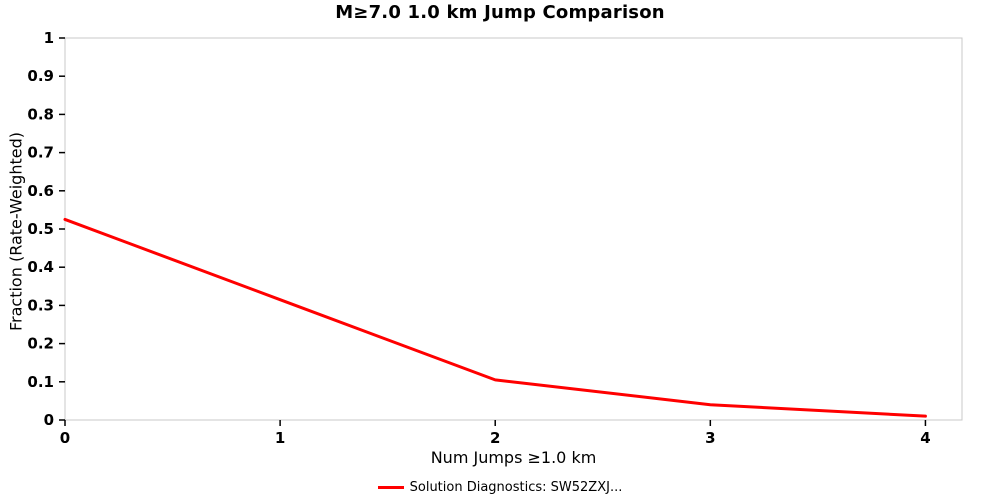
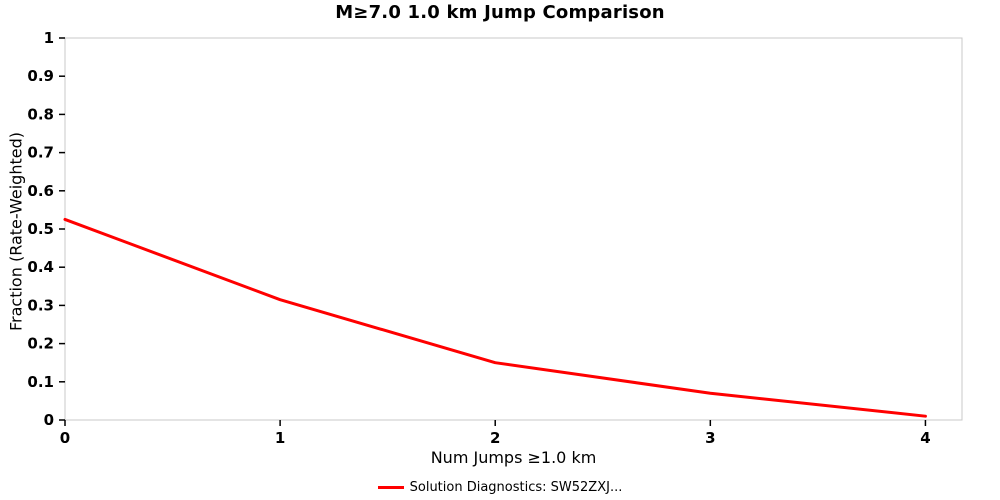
2: 0.10 -> 0.15
3: 0.04 -> 0.07
